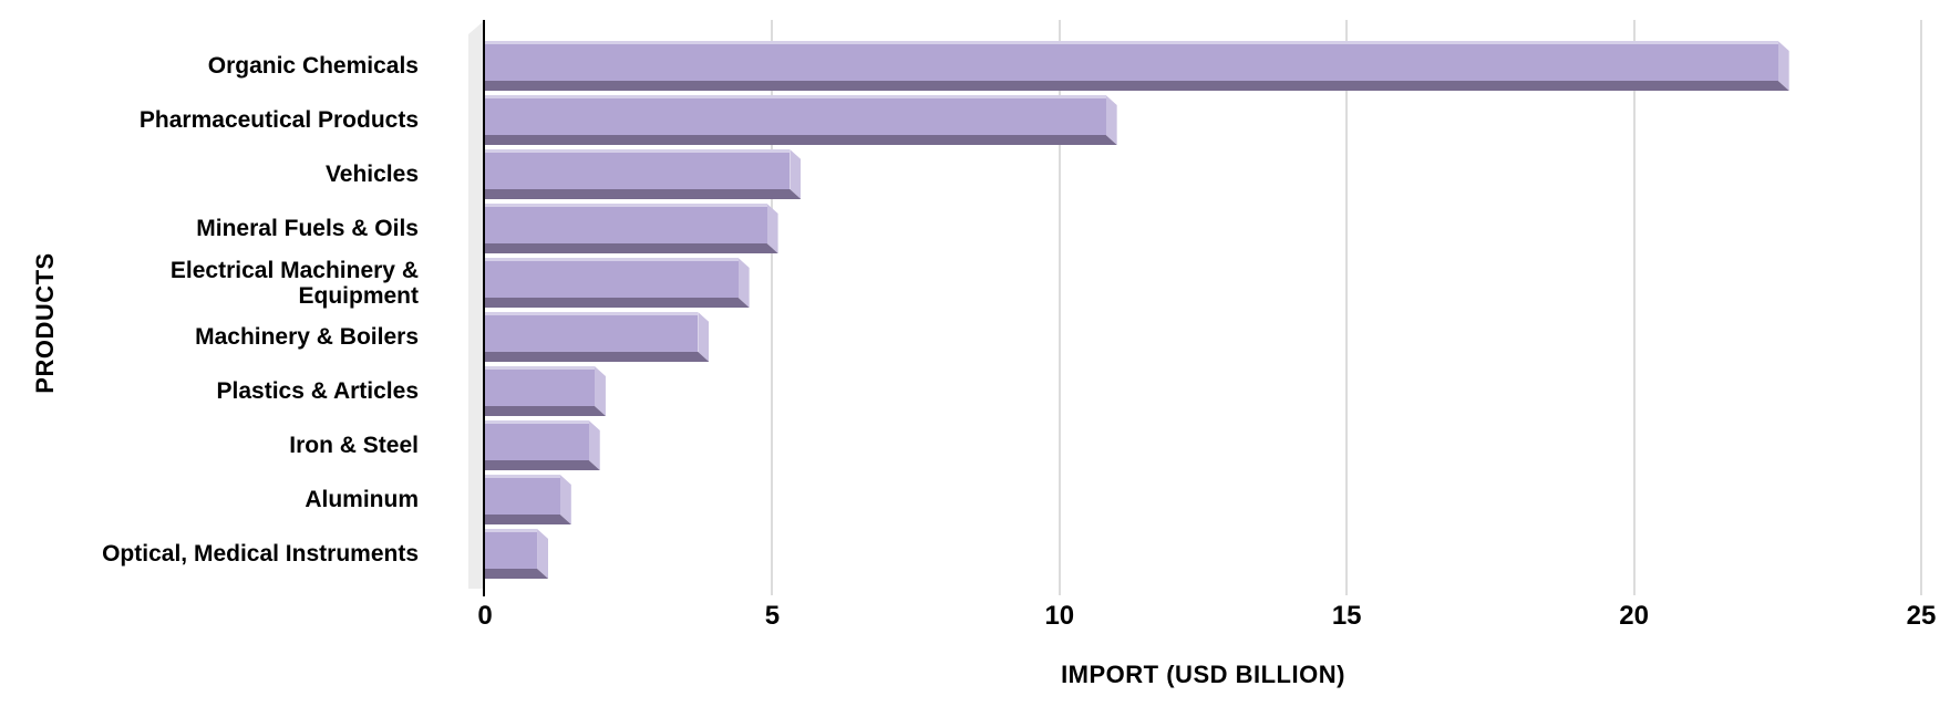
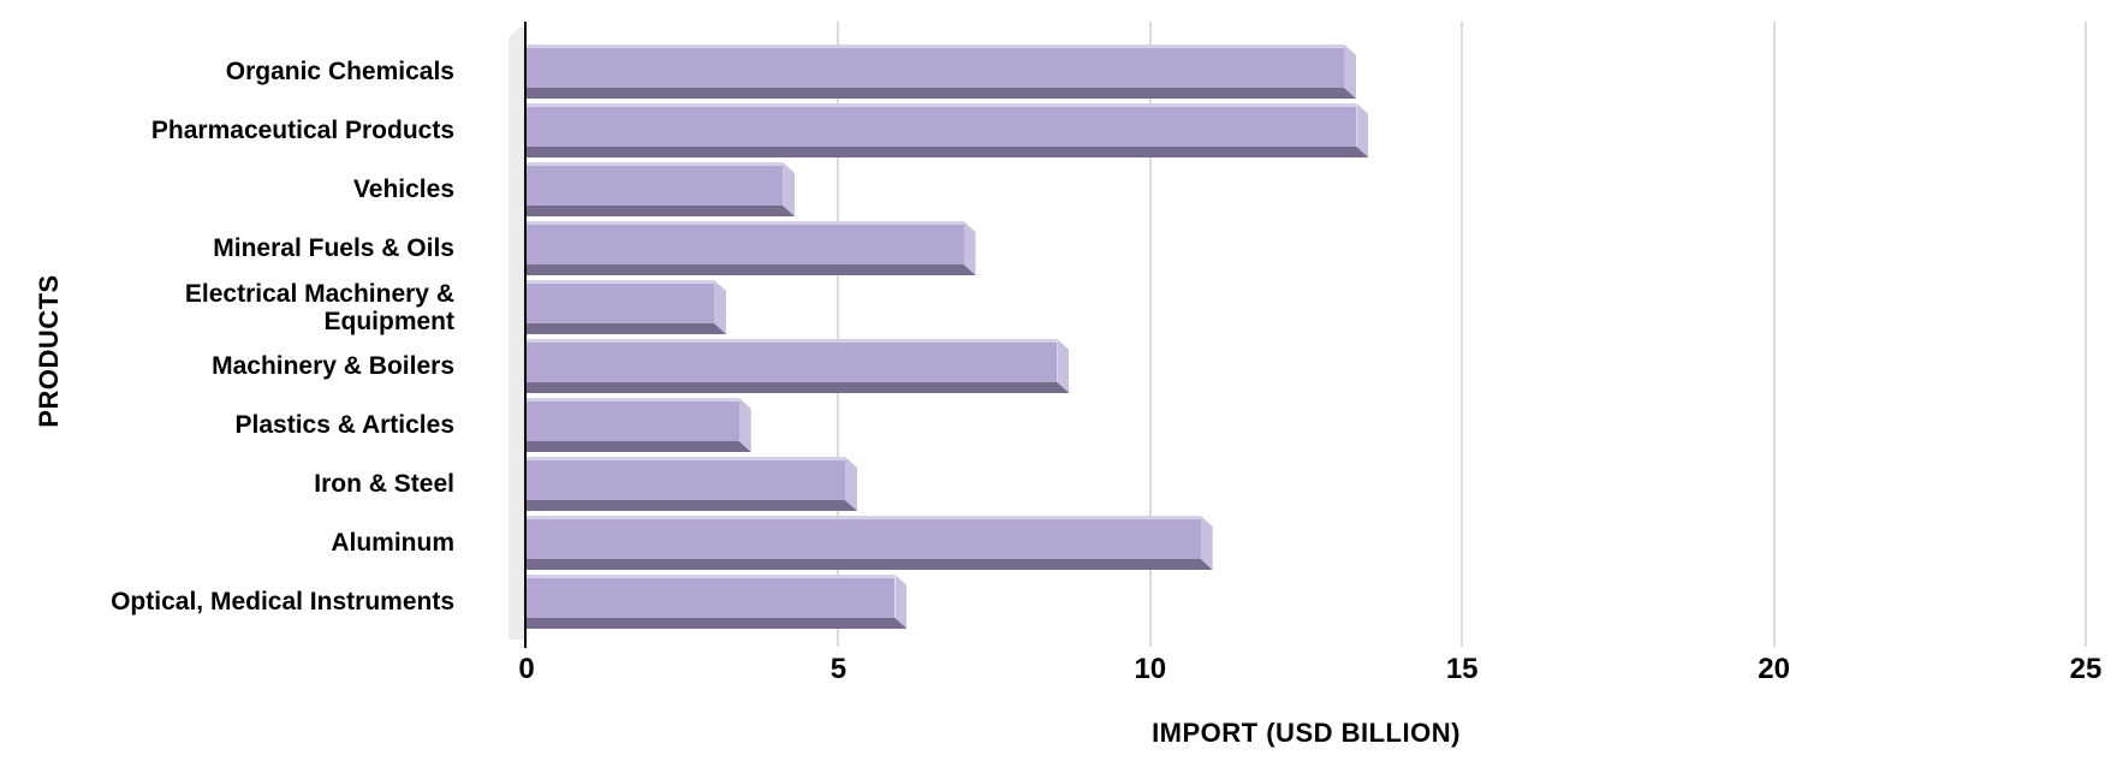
Organic Chemicals: 22.7 -> 13.3
Pharmaceutical Products: 11.0 -> 13.5
Vehicles: 5.5 -> 4.3
Mineral Fuels & Oils: 5.1 -> 7.2
Electrical Machinery & Equipment: 4.6 -> 3.2
Machinery & Boilers: 3.9 -> 8.7
Plastics & Articles: 2.1 -> 3.6
Iron & Steel: 2.0 -> 5.3
Aluminum: 1.5 -> 11.0
Optical, Medical Instruments: 1.1 -> 6.1
